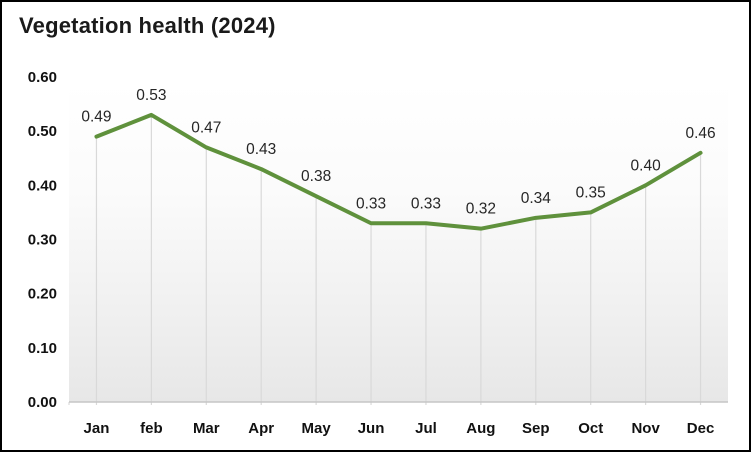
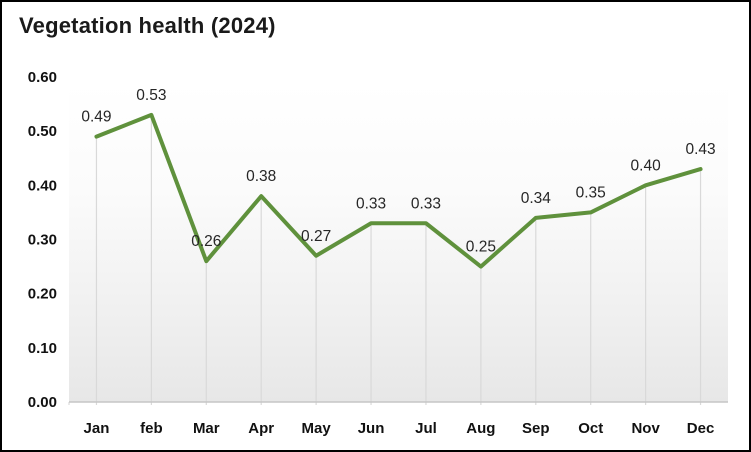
Mar: 0.47 -> 0.26
Apr: 0.43 -> 0.38
May: 0.38 -> 0.27
Aug: 0.32 -> 0.25
Dec: 0.46 -> 0.43
